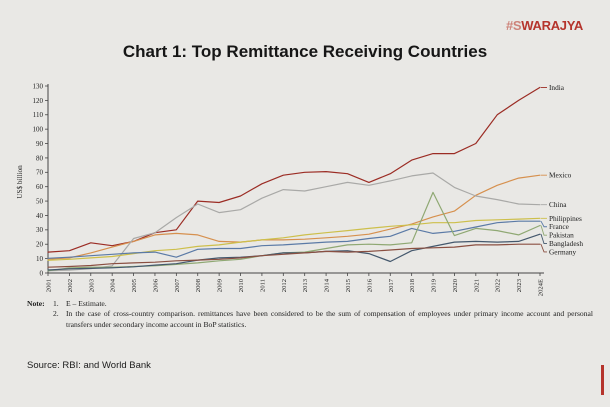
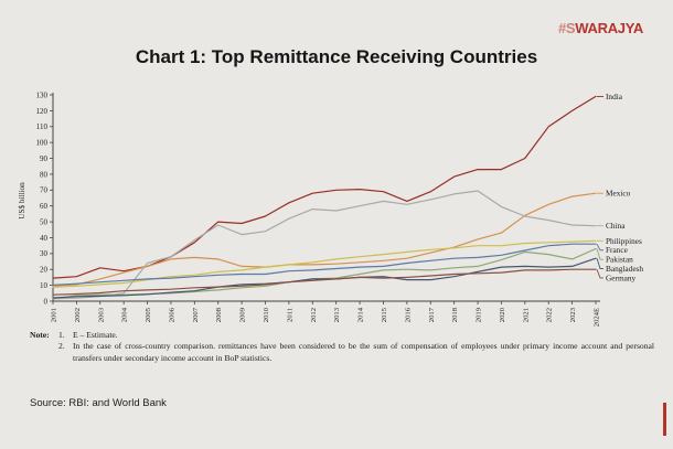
India/2007: 30 -> 37
France/2007: 11 -> 16
Bangladesh/2017: 8 -> 14
France/2018: 31 -> 27
Pakistan/2019: 56 -> 22
